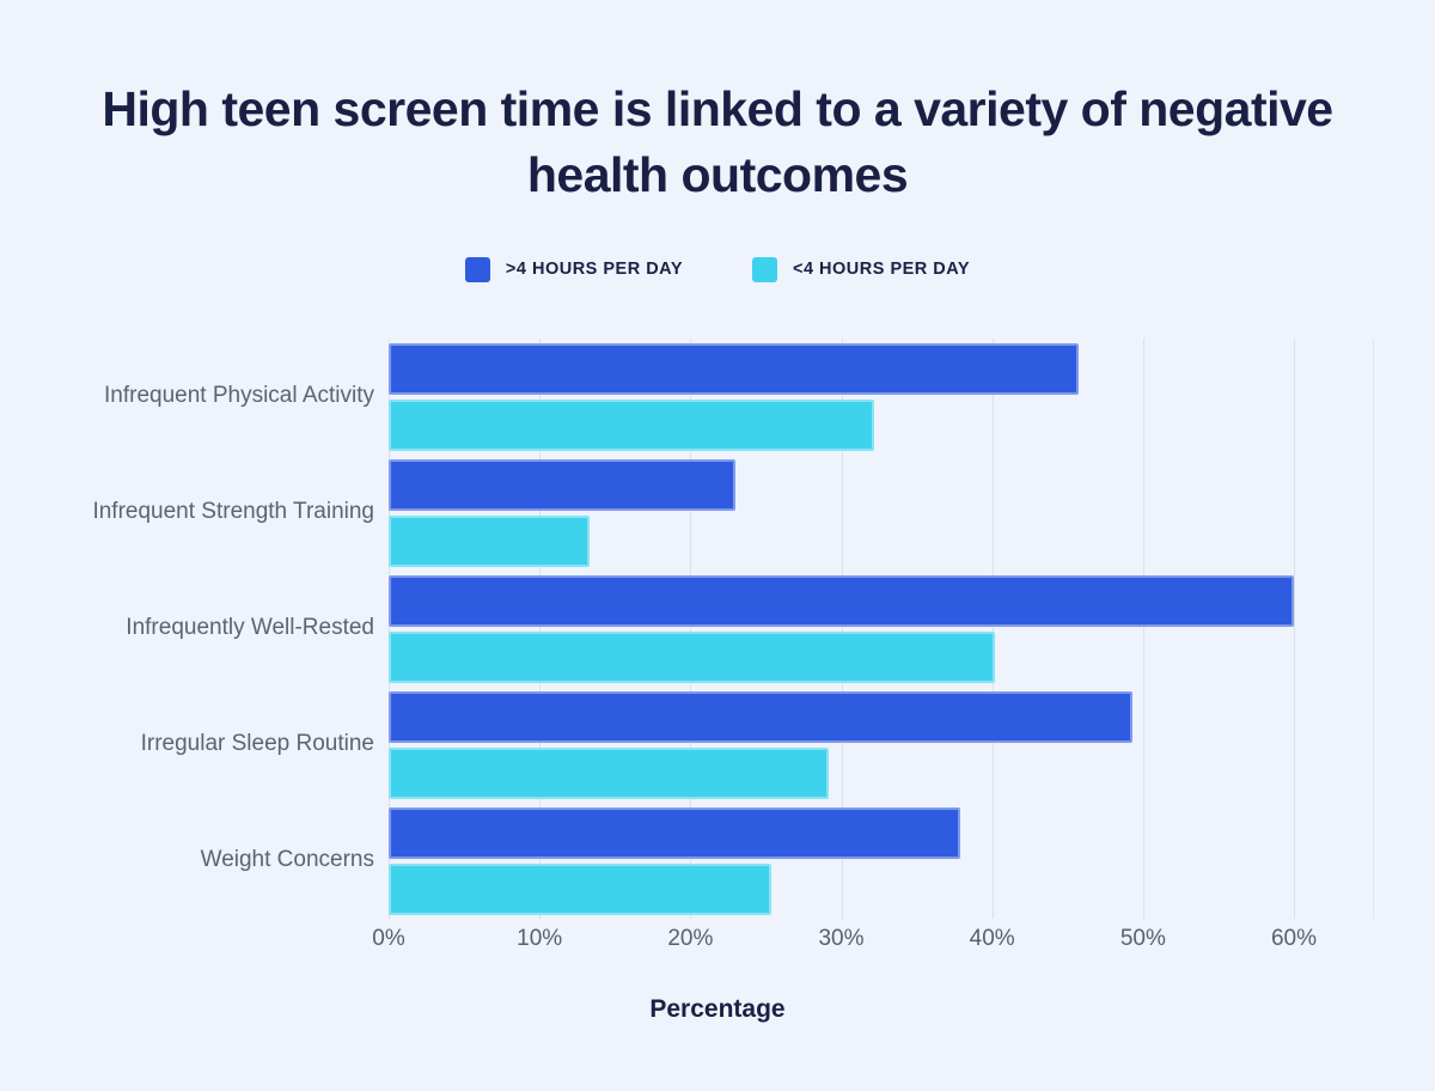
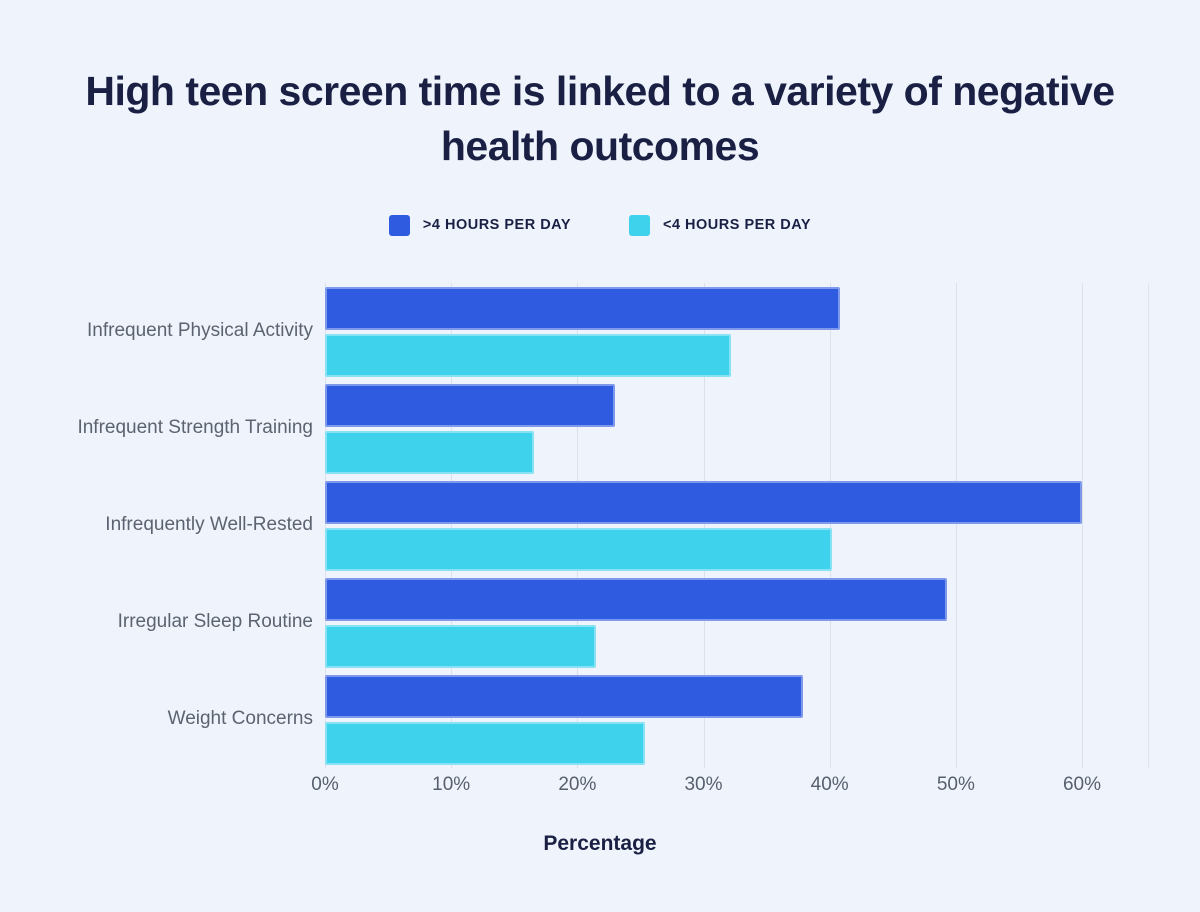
>4 HOURS PER DAY/Infrequent Physical Activity: 45.7% -> 40.8%
<4 HOURS PER DAY/Infrequent Strength Training: 13.3% -> 16.6%
<4 HOURS PER DAY/Irregular Sleep Routine: 29.2% -> 21.5%
